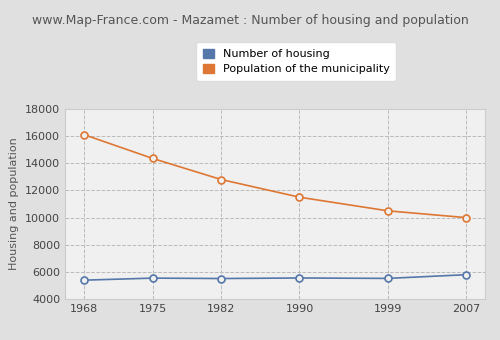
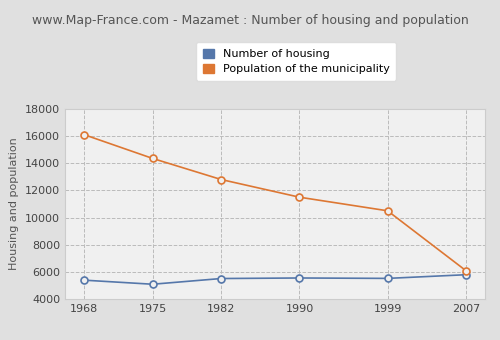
Number of housing/1975: 5600 -> 5100
Population of the municipality/2007: 10000 -> 6100
